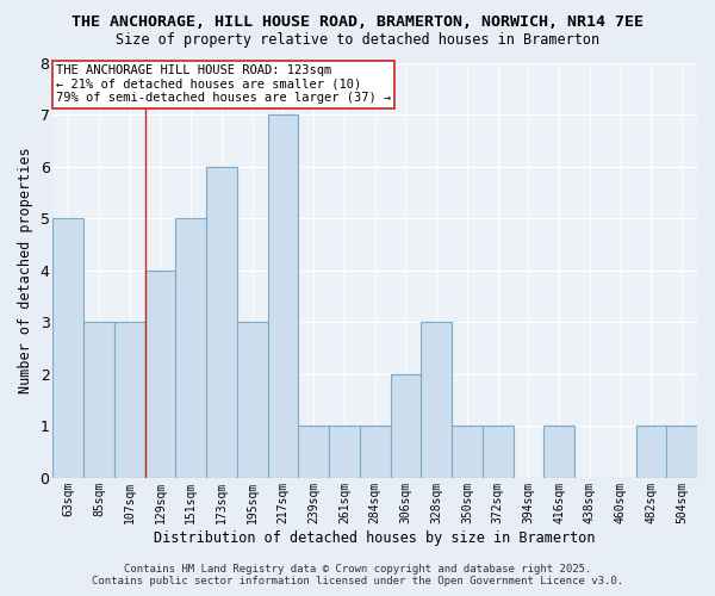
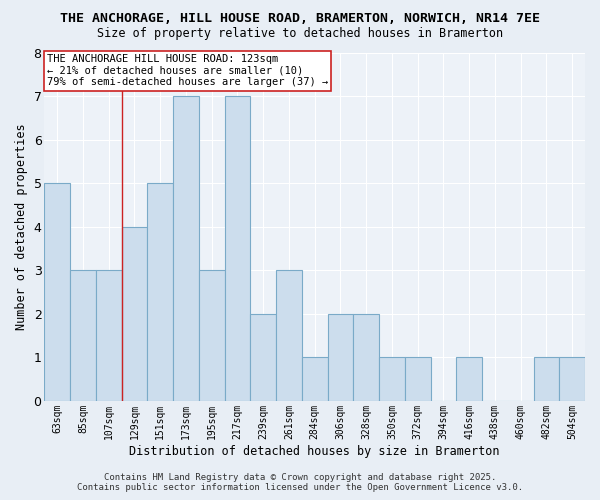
173sqm: 6 -> 7
239sqm: 1 -> 2
261sqm: 1 -> 3
328sqm: 3 -> 2
